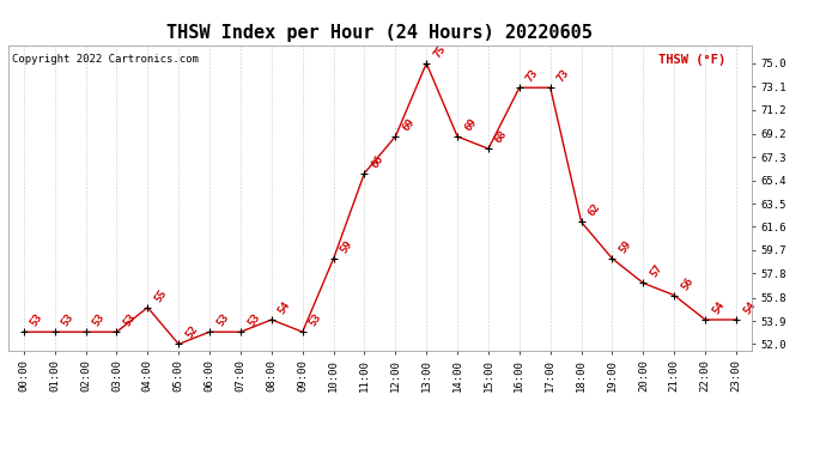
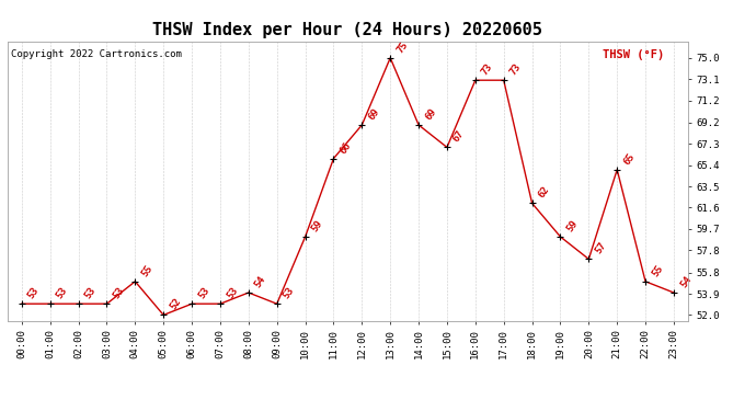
15:00: 68 -> 67
21:00: 56 -> 65
22:00: 54 -> 55
